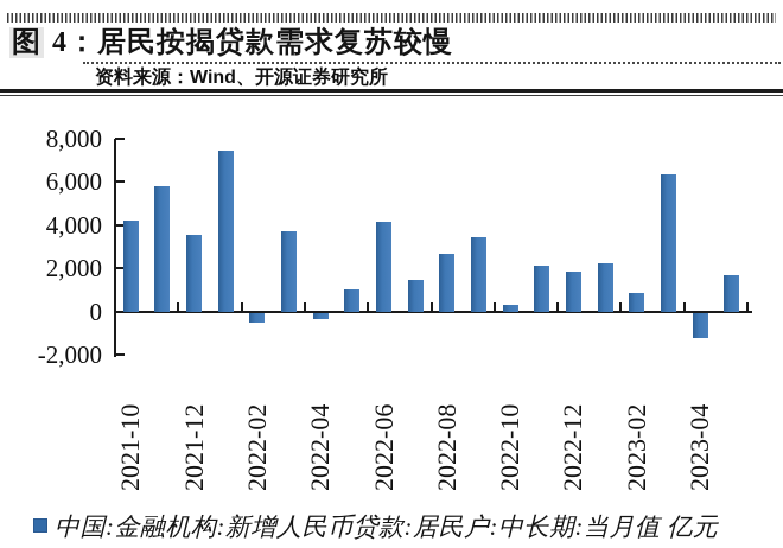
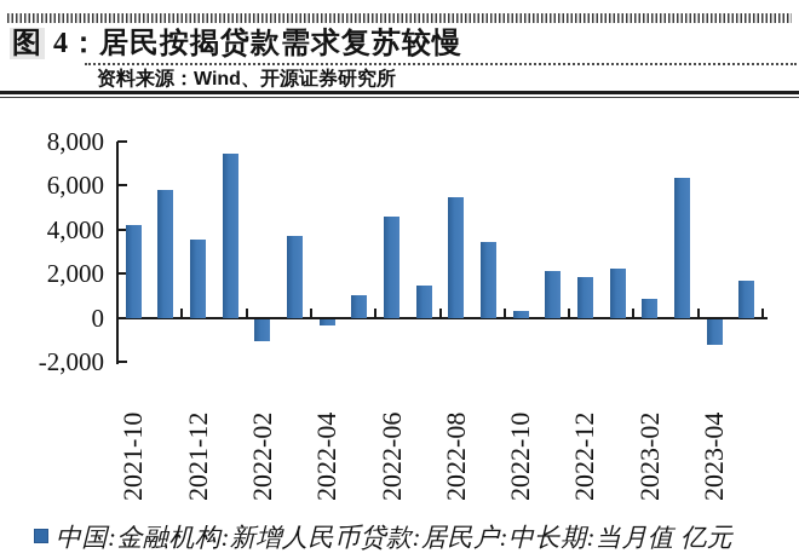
2022-02: -500 -> -1000
2022-06: 4200 -> 4600
2022-08: 2700 -> 5500
